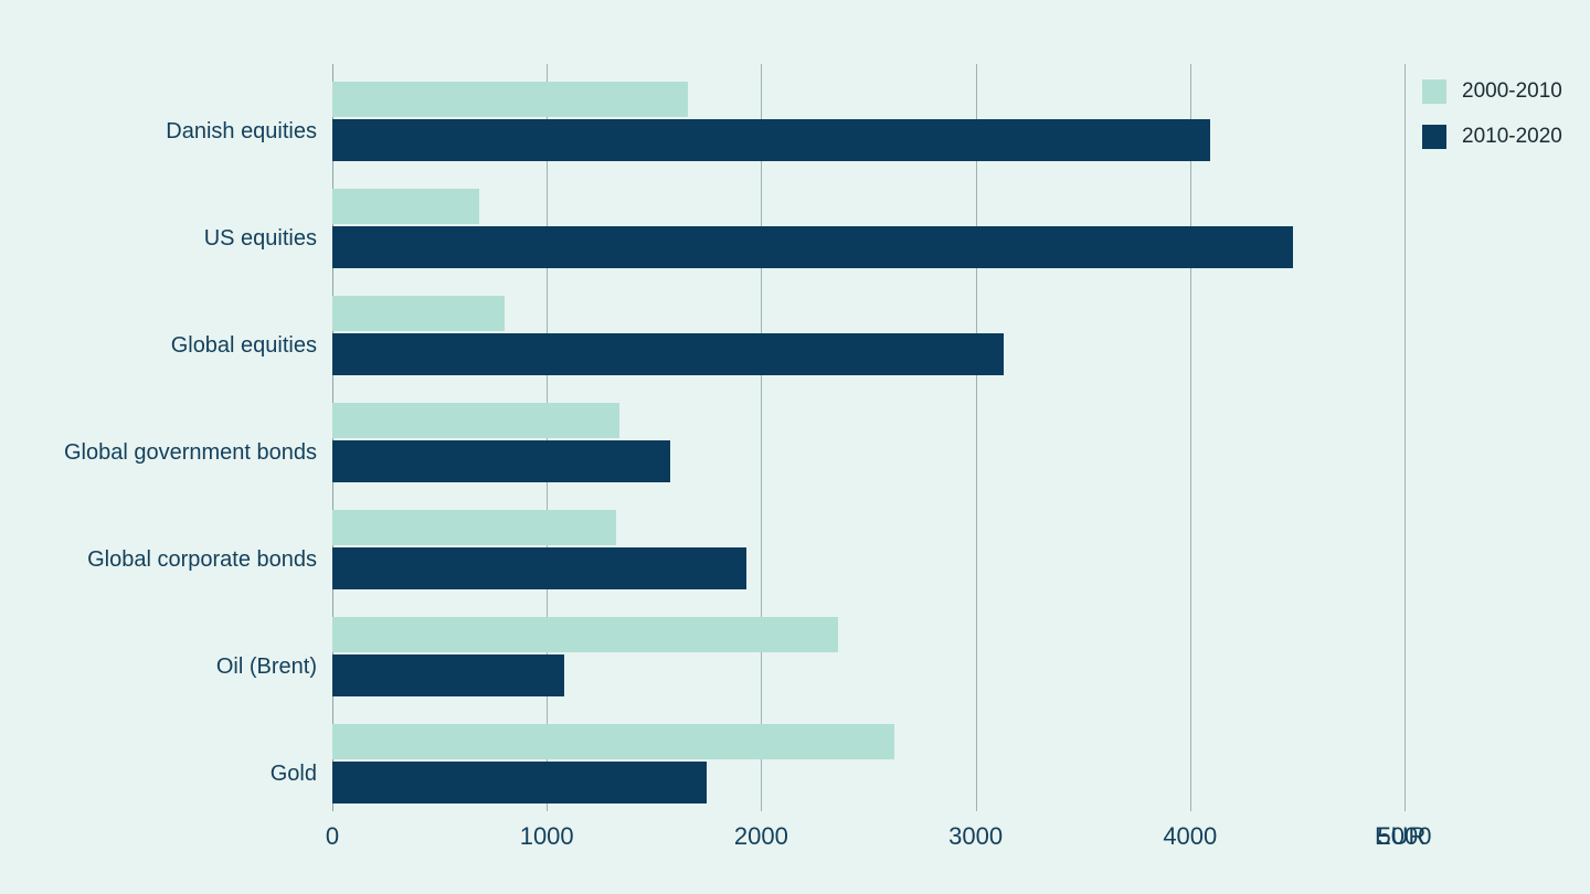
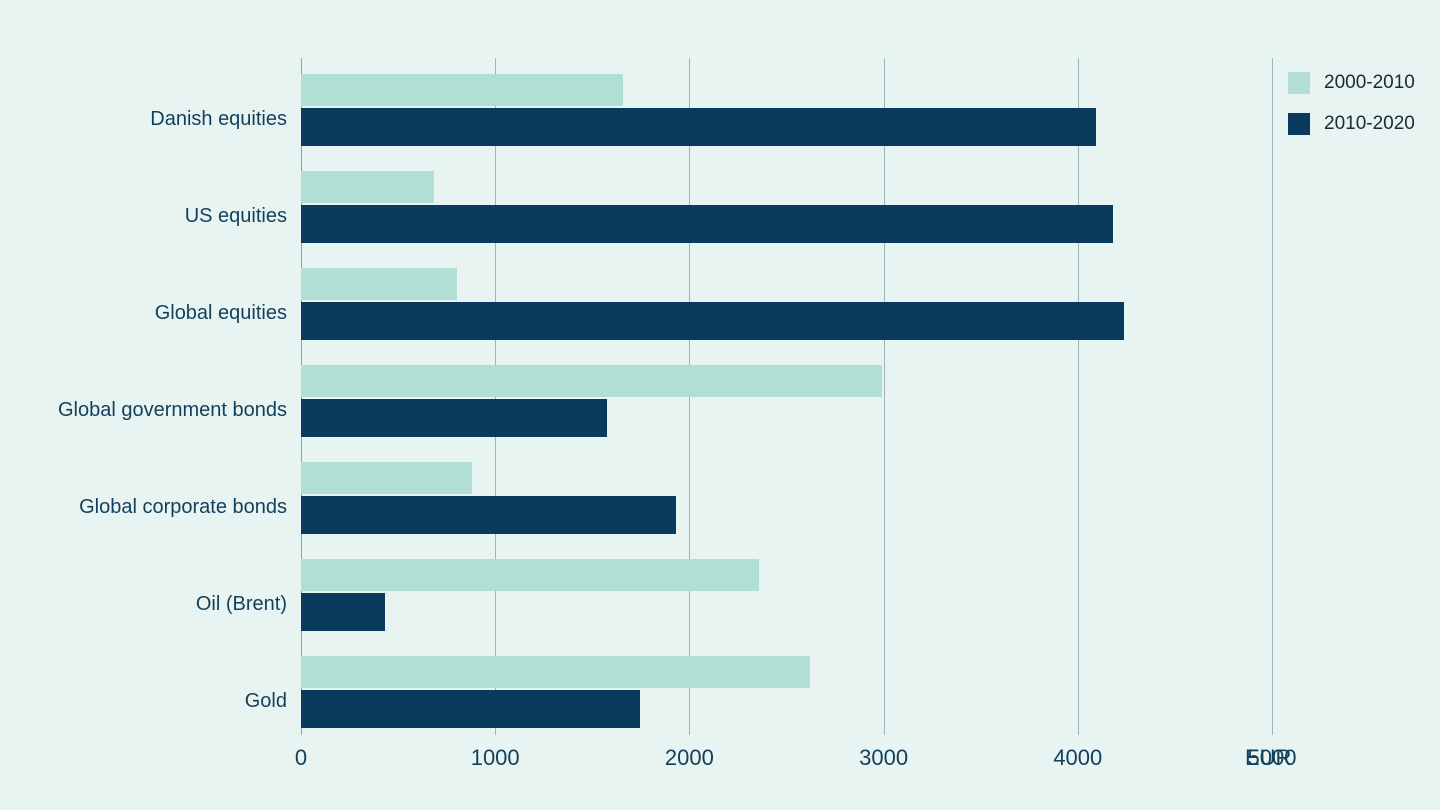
2010-2020/US equities: 4480 -> 4180
2010-2020/Global equities: 3130 -> 4240
2000-2010/Global government bonds: 1340 -> 2990
2000-2010/Global corporate bonds: 1320 -> 880
2010-2020/Oil (Brent): 1080 -> 430
